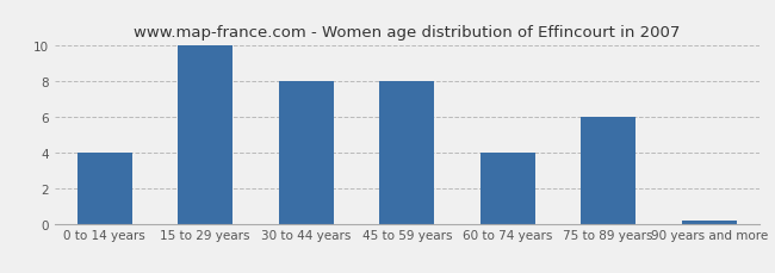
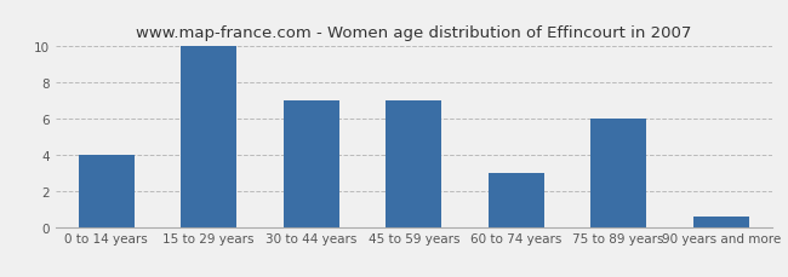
30 to 44 years: 8.0 -> 7.0
45 to 59 years: 8.0 -> 7.0
60 to 74 years: 4.0 -> 3.0
90 years and more: 0.1 -> 0.6
